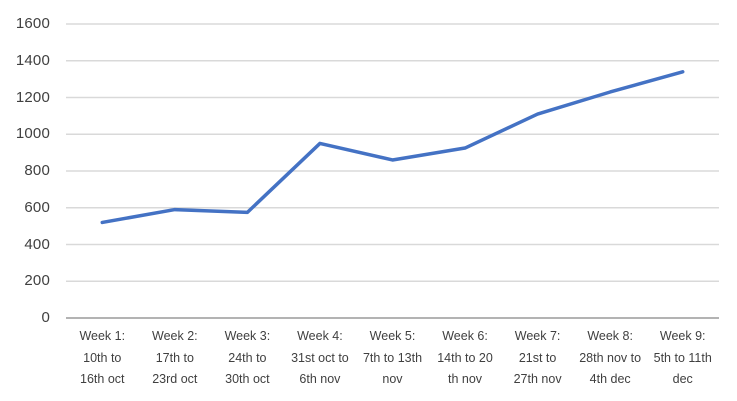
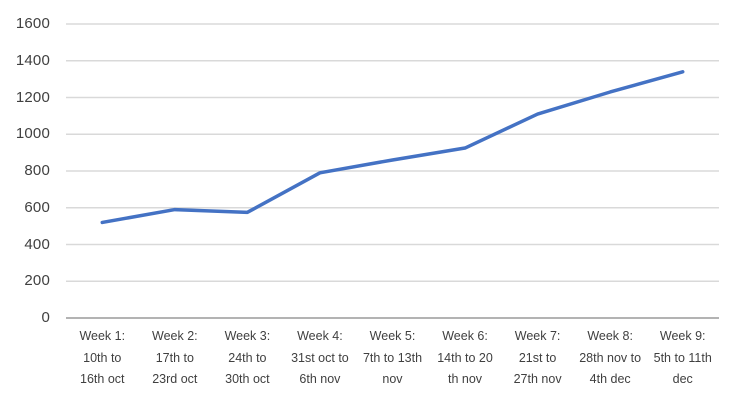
Week 4: 31st oct to 6th nov: 950 -> 790
